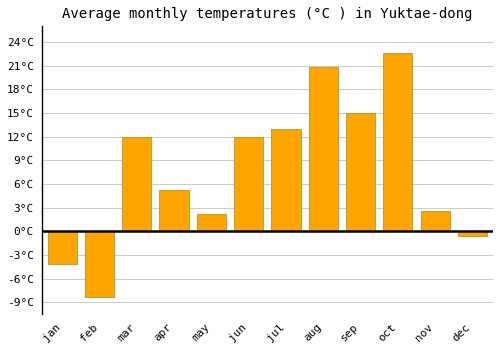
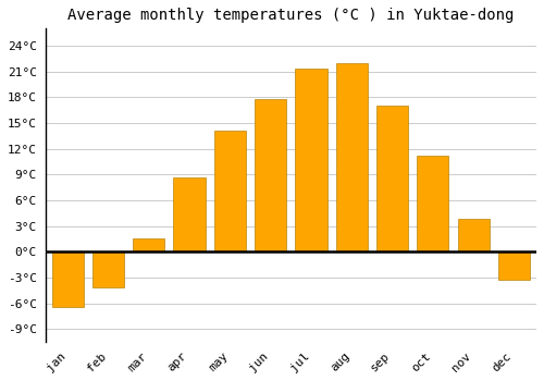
jan: -4.2°C -> -6.5°C
feb: -8.4°C -> -4.2°C
mar: 12.0°C -> 1.5°C
apr: 5.2°C -> 8.6°C
may: 2.2°C -> 14.1°C
jun: 12.0°C -> 17.8°C
jul: 13.0°C -> 21.4°C
aug: 20.8°C -> 22.0°C
sep: 15.0°C -> 17.0°C
oct: 22.6°C -> 11.2°C
nov: 2.6°C -> 3.8°C
dec: -0.6°C -> -3.3°C
